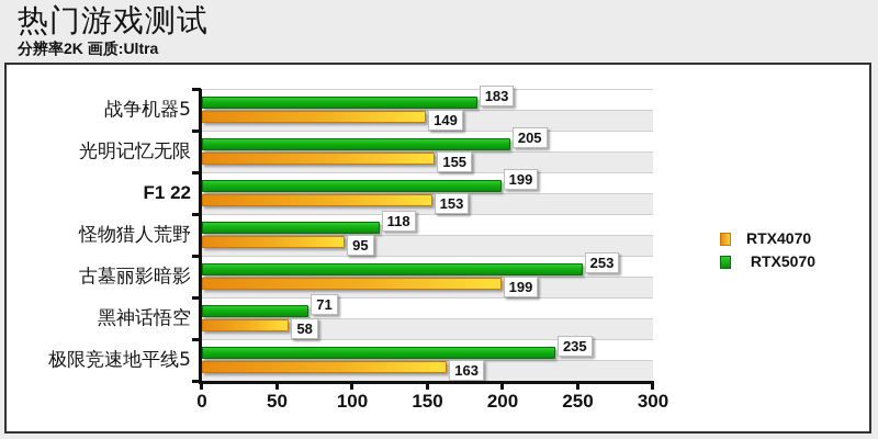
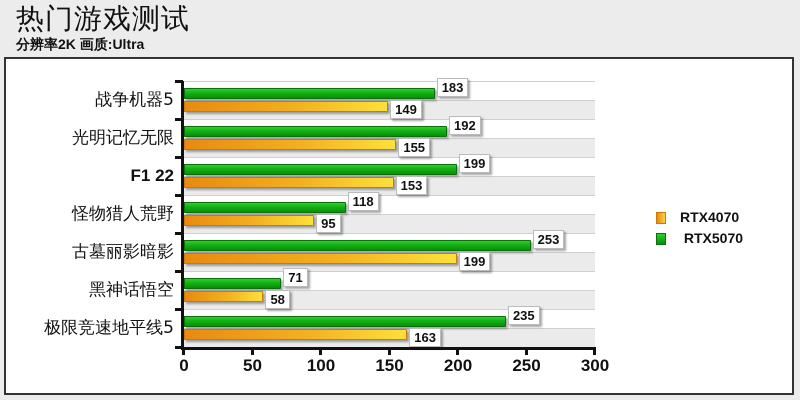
RTX5070/光明记忆无限: 205 -> 192
